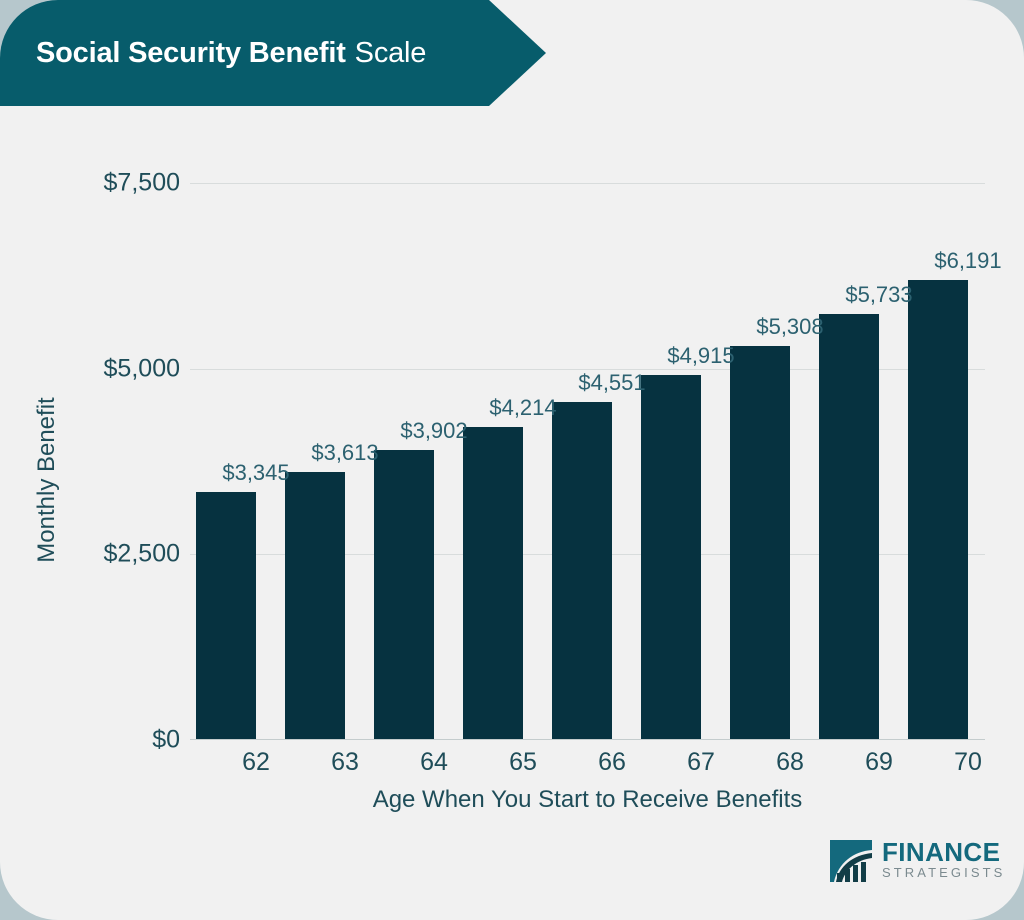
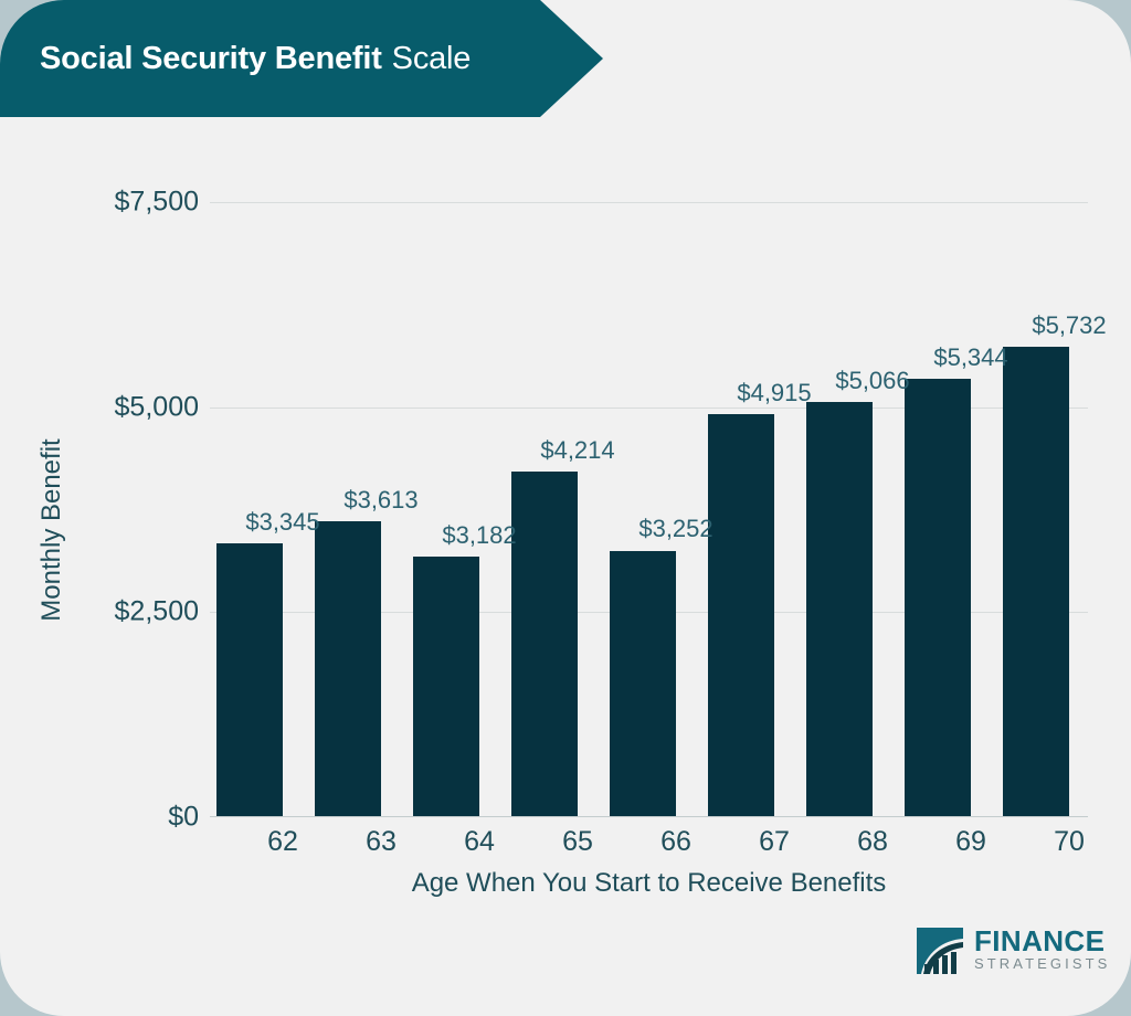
64: $3,902 -> $3,182
66: $4,551 -> $3,252
68: $5,308 -> $5,066
69: $5,733 -> $5,344
70: $6,191 -> $5,732
